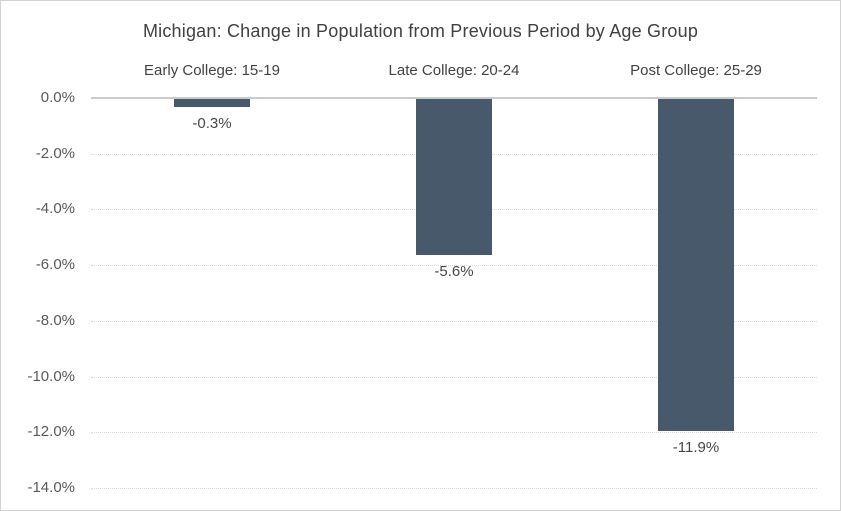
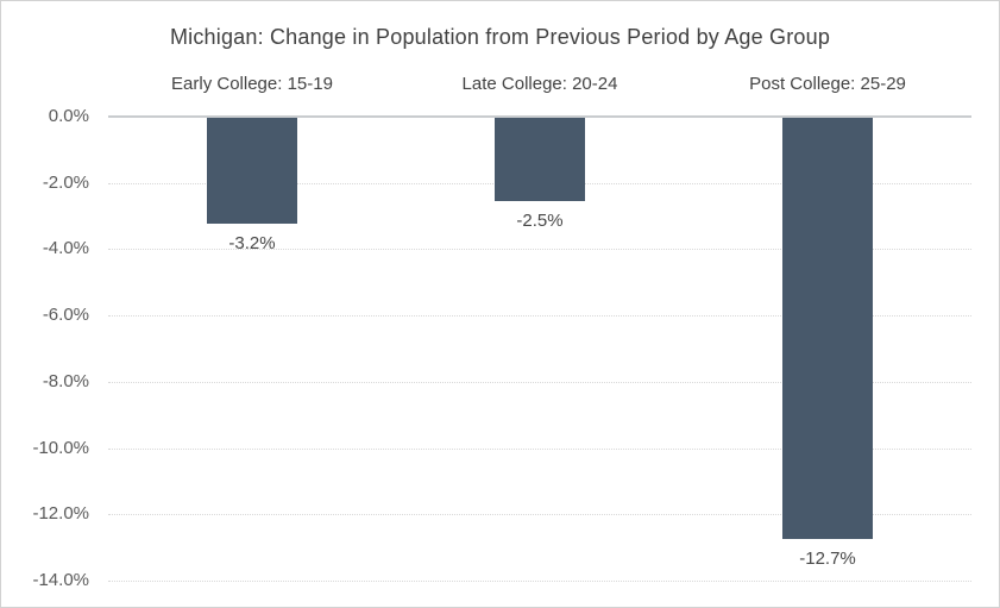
Early College: 15-19: -0.3% -> -3.2%
Late College: 20-24: -5.6% -> -2.5%
Post College: 25-29: -11.9% -> -12.7%
